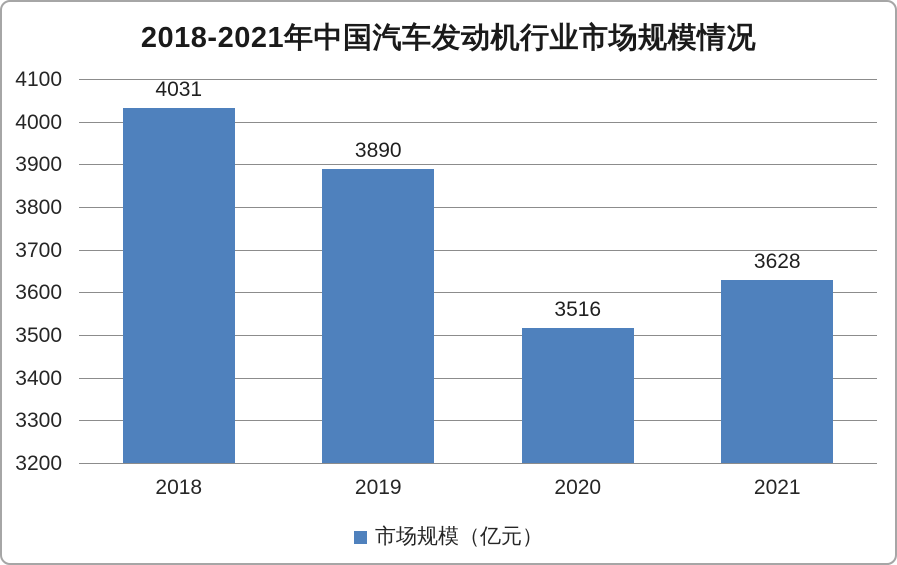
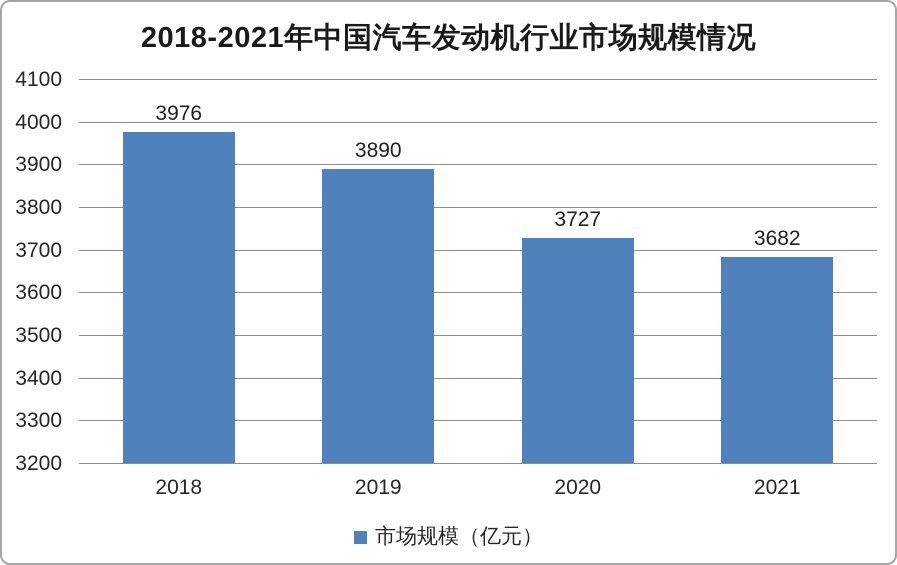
2018: 4031 -> 3976
2020: 3516 -> 3727
2021: 3628 -> 3682
